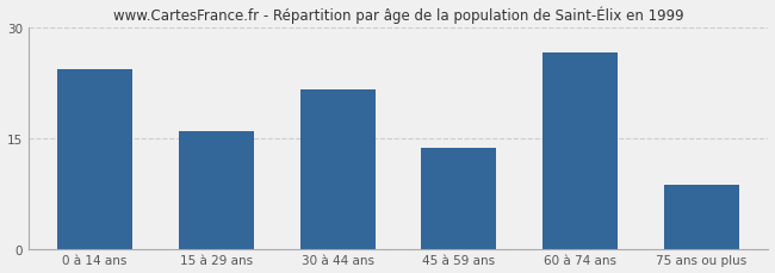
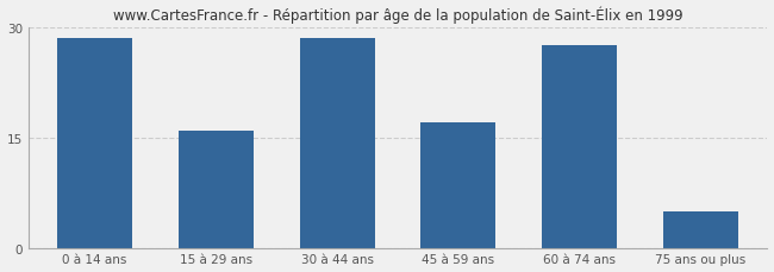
0 à 14 ans: 24.4 -> 28.5
30 à 44 ans: 21.6 -> 28.5
45 à 59 ans: 13.6 -> 17.0
60 à 74 ans: 26.6 -> 27.5
75 ans ou plus: 8.6 -> 5.0
